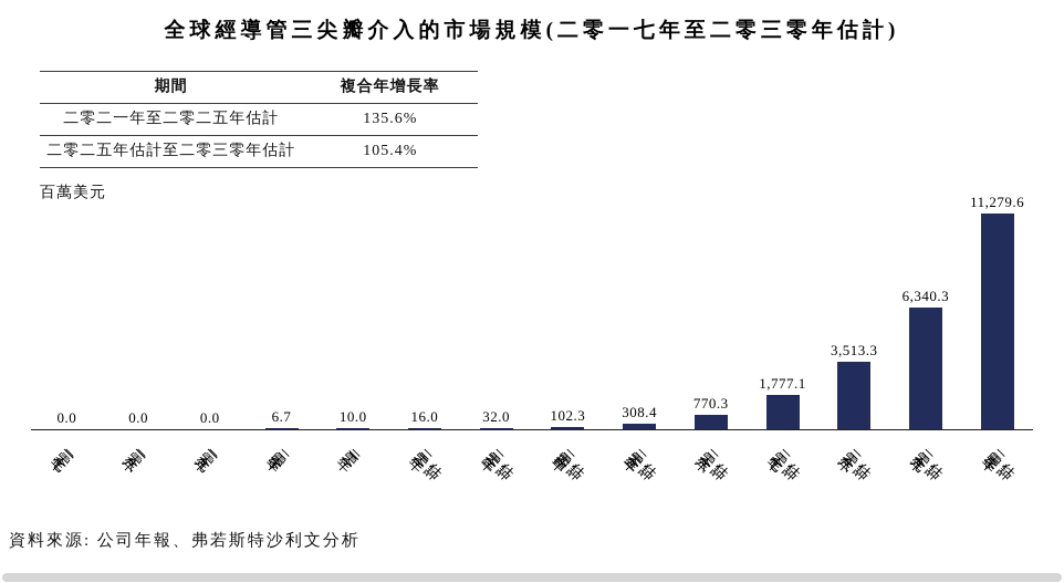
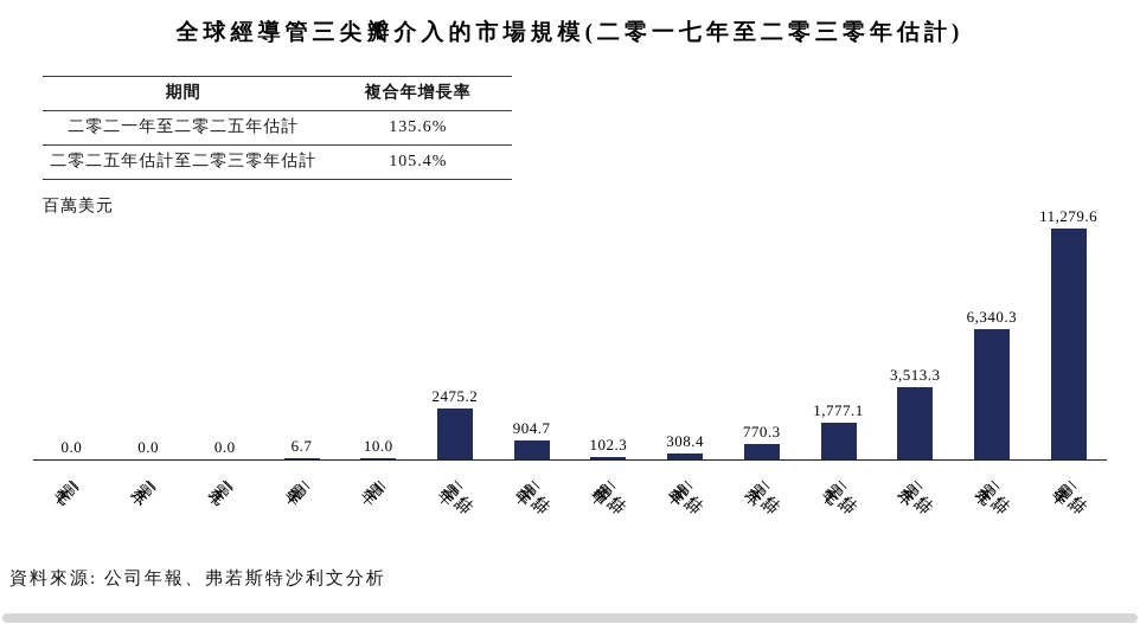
二零二二年估計: 16.0 -> 2475.2
二零二三年估計: 32.0 -> 904.7
